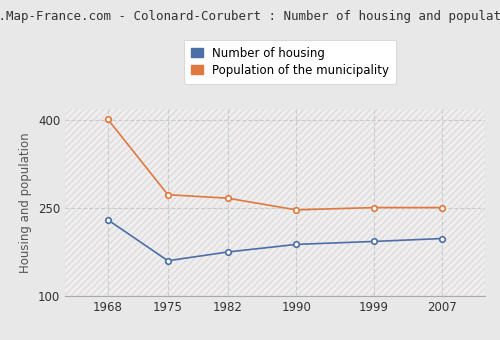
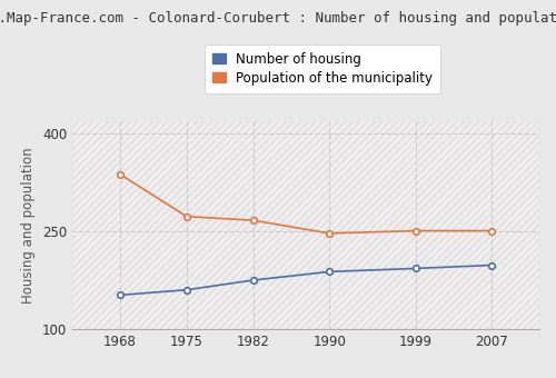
Number of housing/1968: 230 -> 152
Population of the municipality/1968: 402 -> 338
